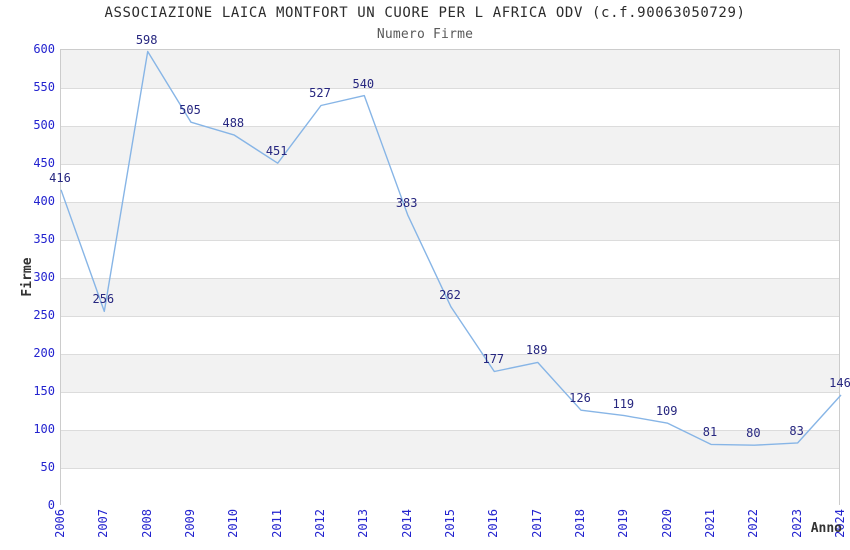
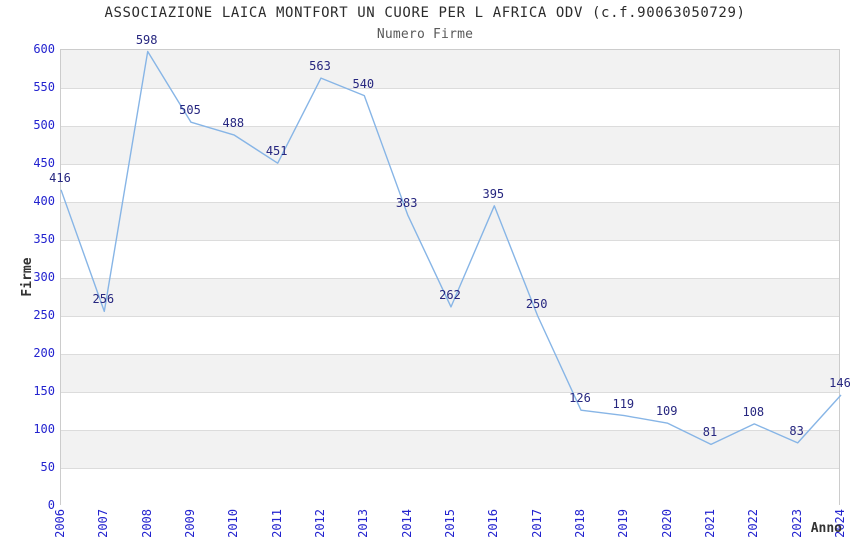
2012: 527 -> 563
2016: 177 -> 395
2017: 189 -> 250
2022: 80 -> 108
